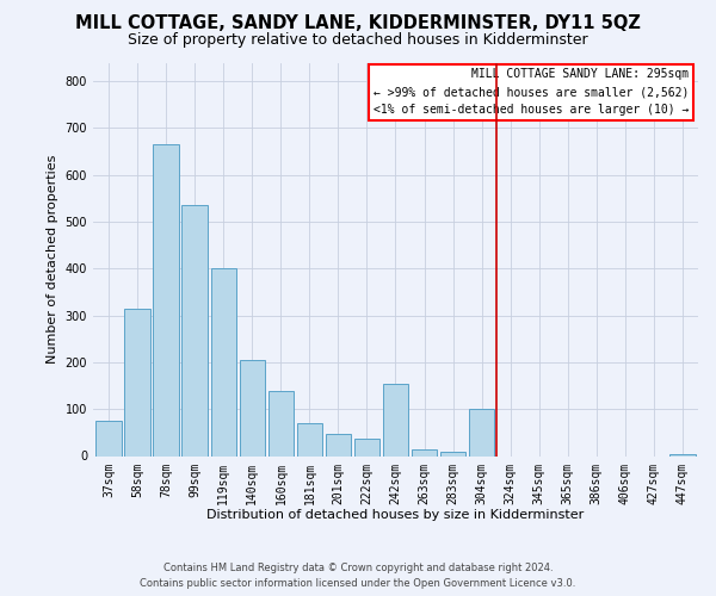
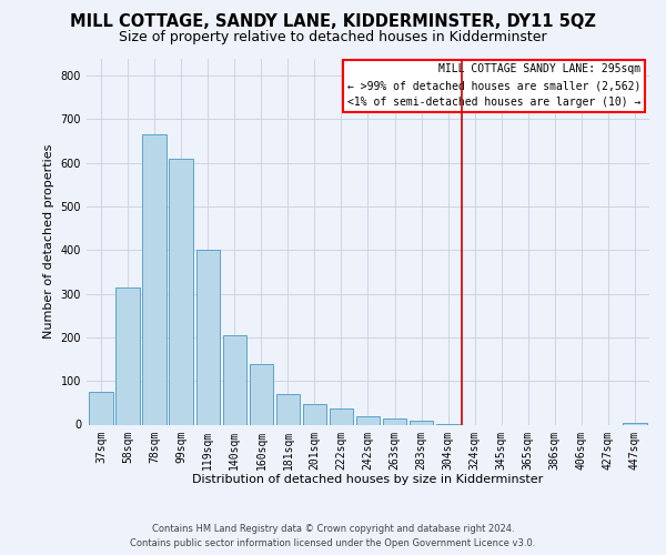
99sqm: 535 -> 610
242sqm: 155 -> 20
304sqm: 100 -> 2
